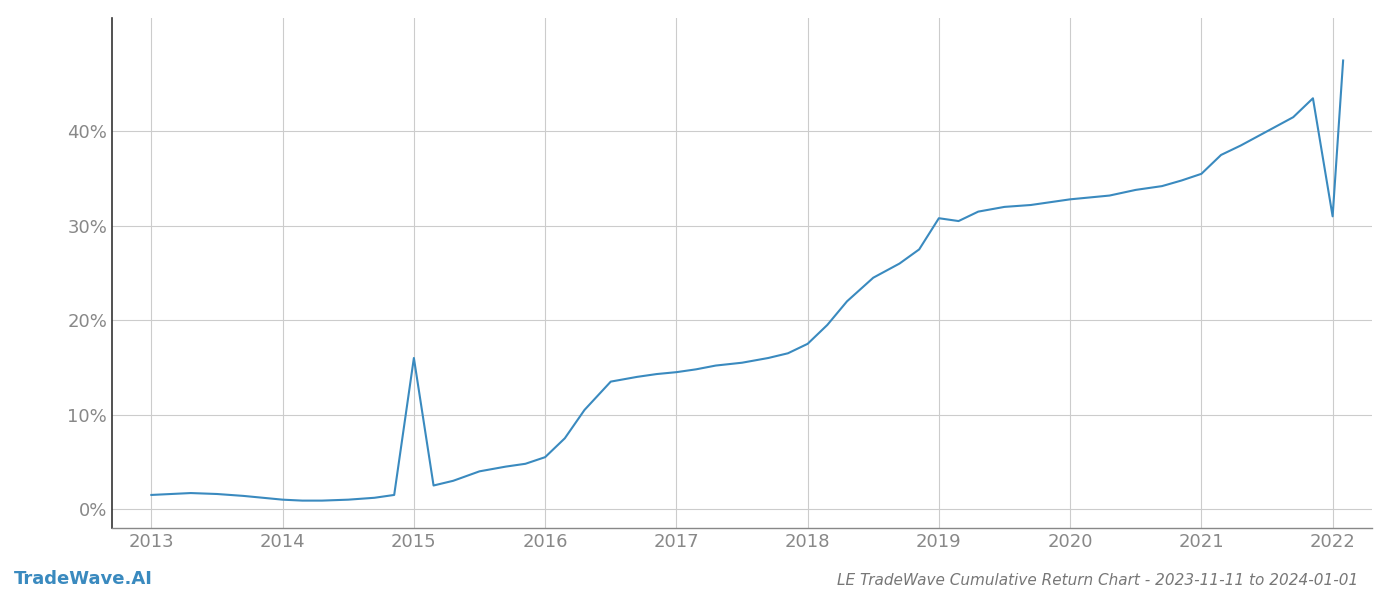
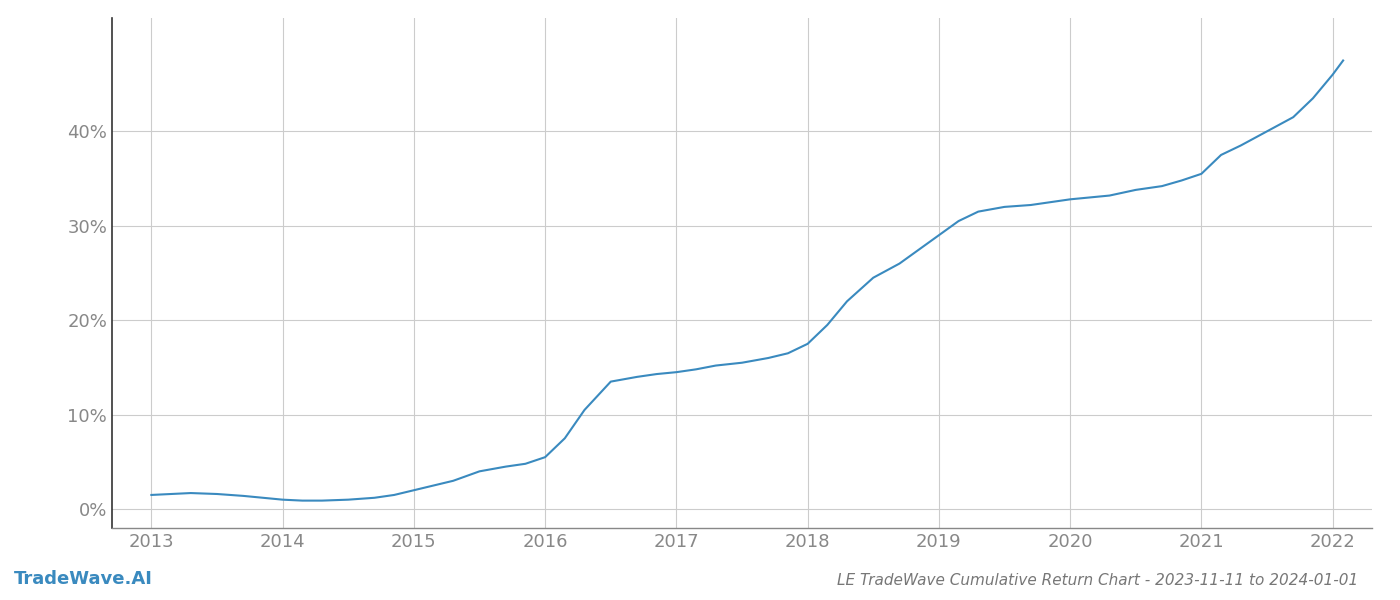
2015: 16.0% -> 2.0%
2019: 30.8% -> 29.0%
2022: 31.0% -> 46.0%
